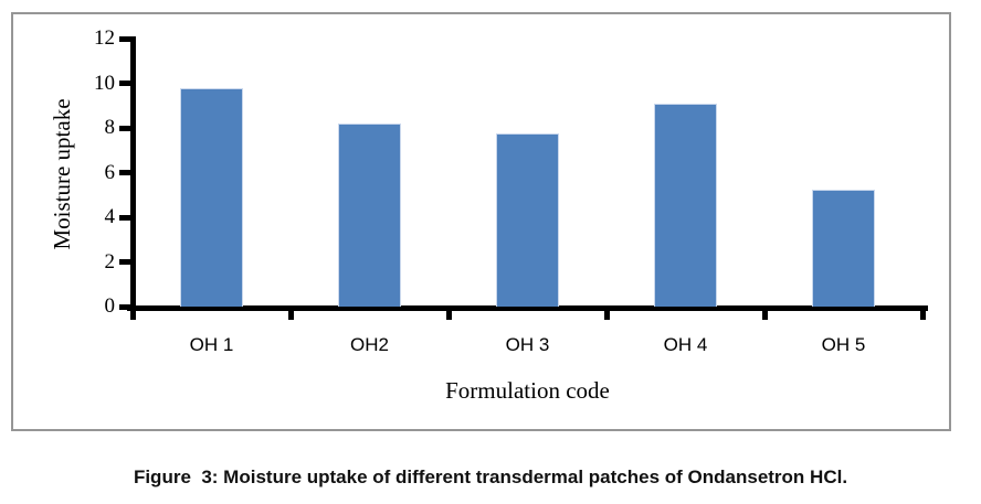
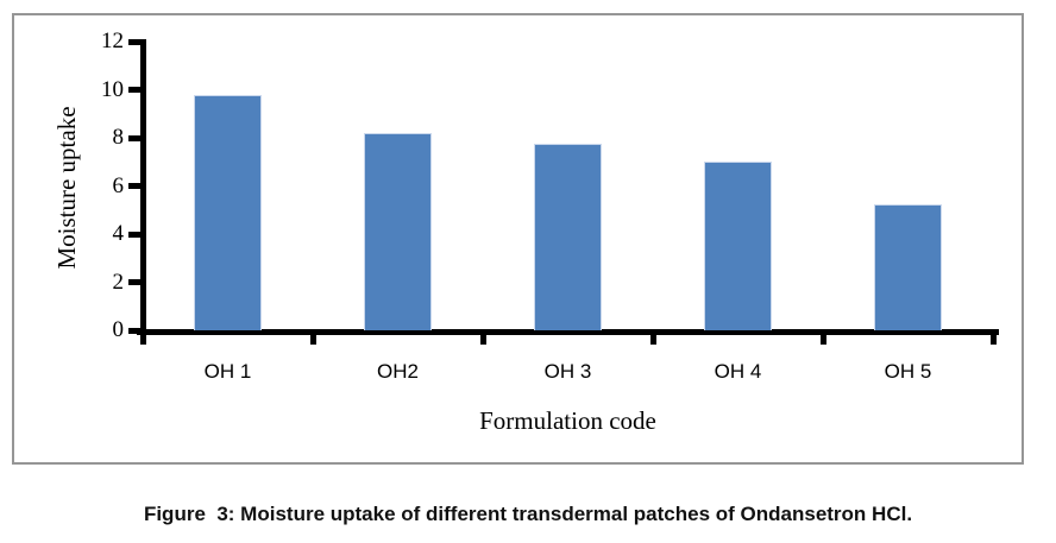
OH 4: 9.1 -> 7.0
